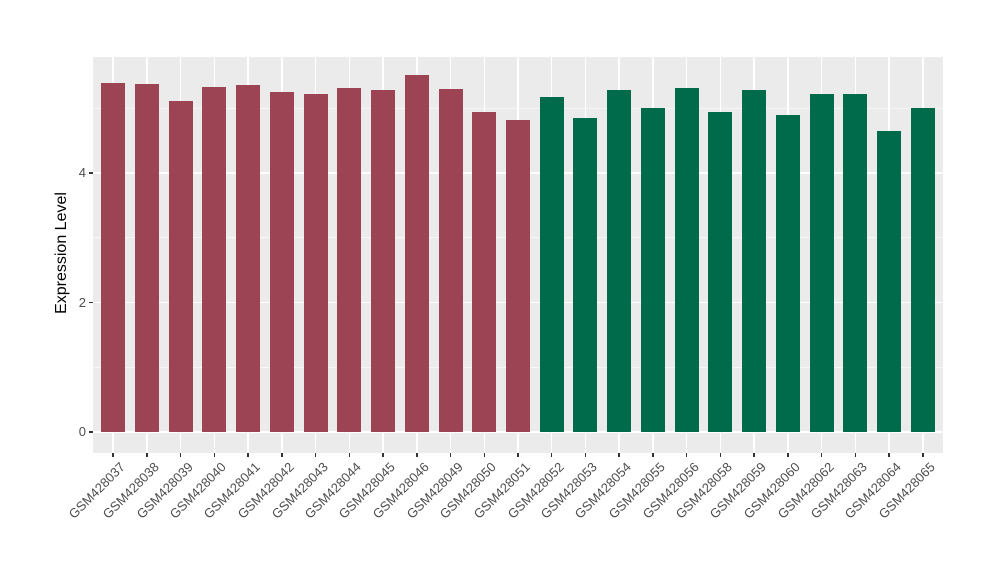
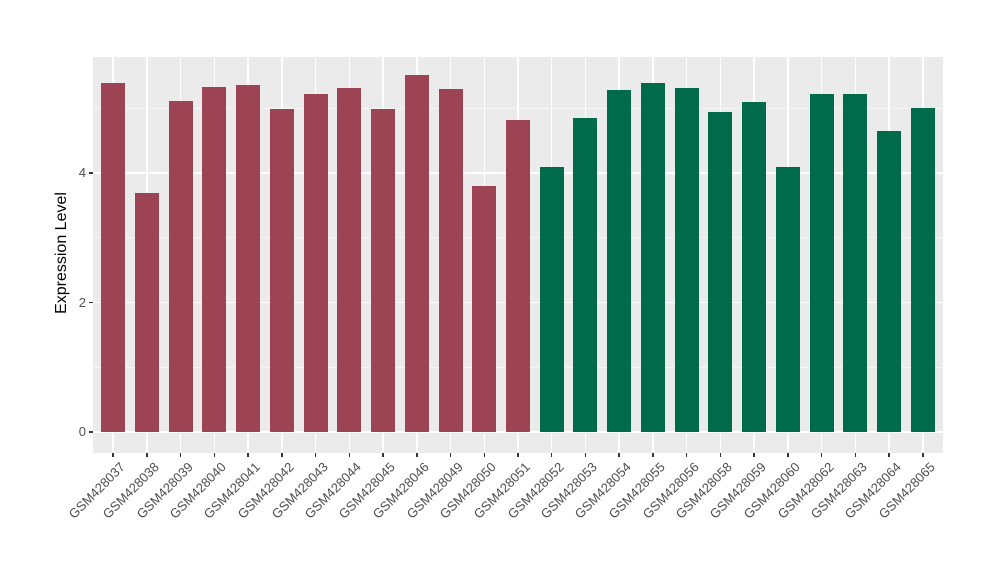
GSM428038: 5.4 -> 3.7
GSM428042: 5.2 -> 5.0
GSM428045: 5.3 -> 5.0
GSM428050: 5.0 -> 3.8
GSM428052: 5.2 -> 4.1
GSM428055: 5.0 -> 5.4
GSM428059: 5.3 -> 5.1
GSM428060: 4.9 -> 4.1
